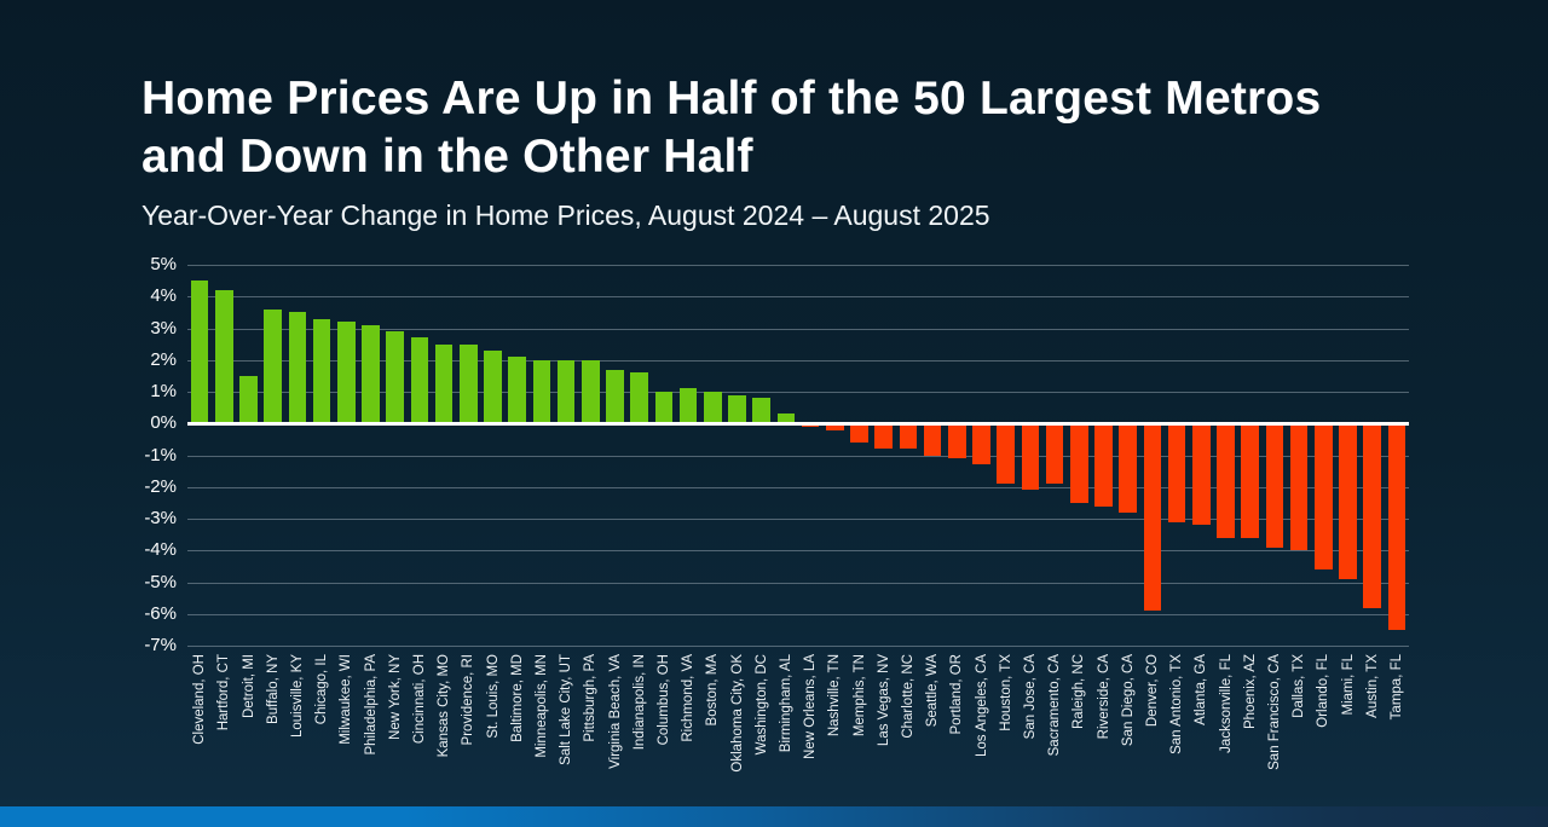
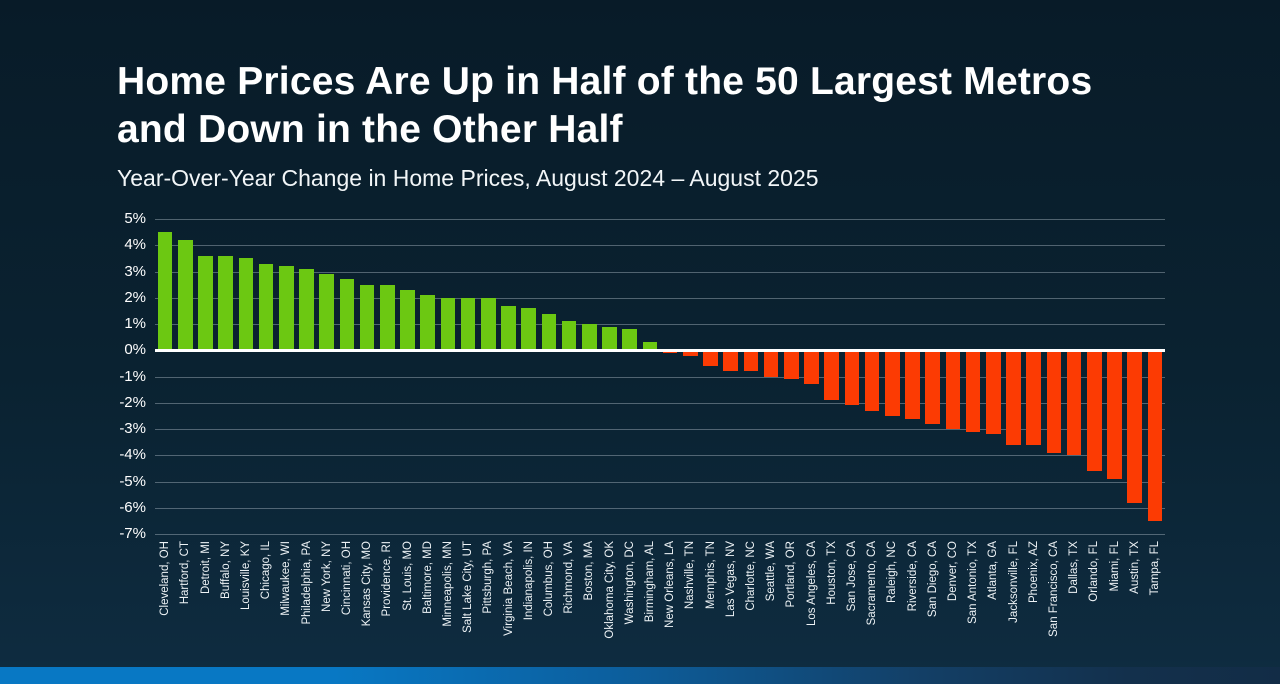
Detroit, MI: 1.5% -> 3.6%
Columbus, OH: 1.0% -> 1.4%
Sacramento, CA: -1.9% -> -2.3%
Denver, CO: -5.9% -> -3.0%
